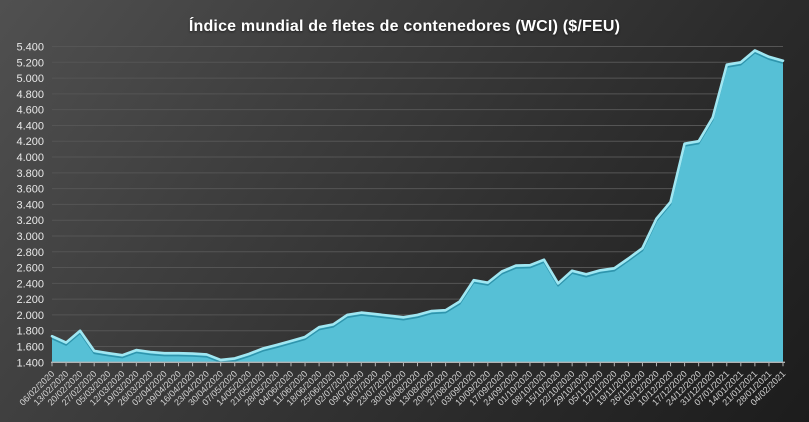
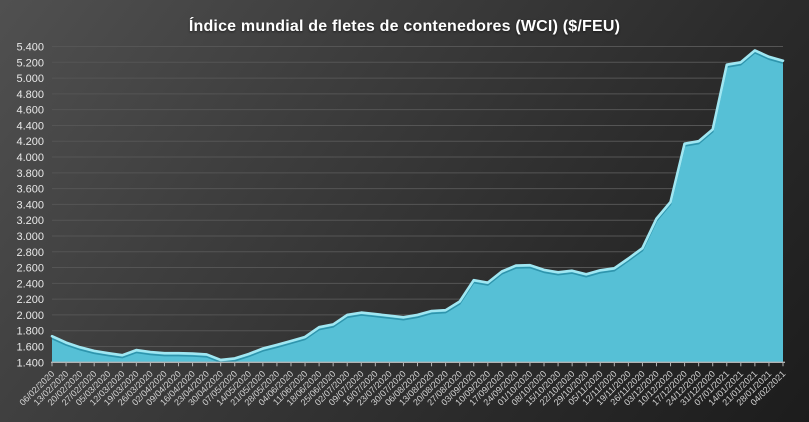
20/02/2020: 1800 -> 1600
08/10/2020: 2700 -> 2600
15/10/2020: 2400 -> 2500
31/12/2020: 4500 -> 4400
